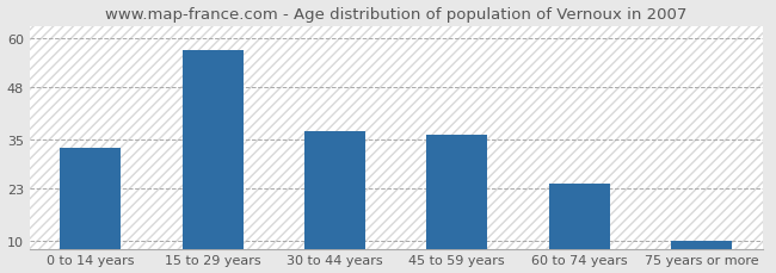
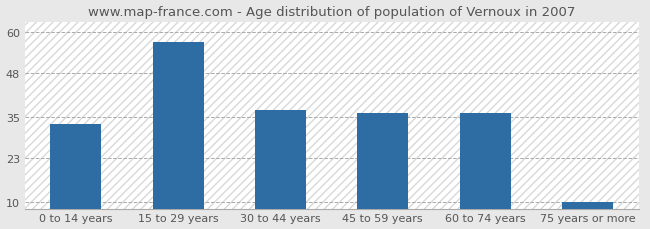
60 to 74 years: 24 -> 36
